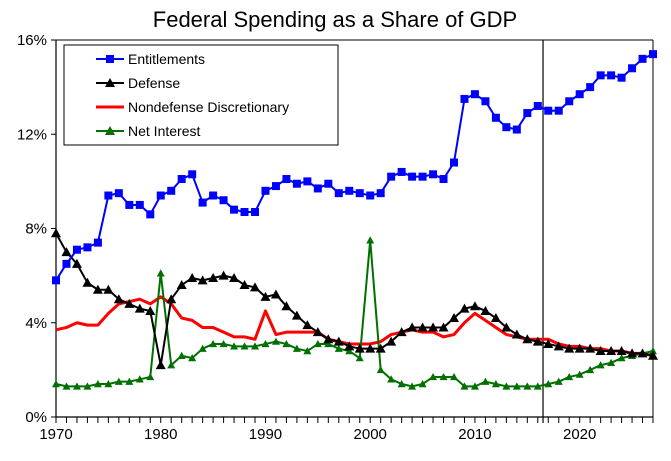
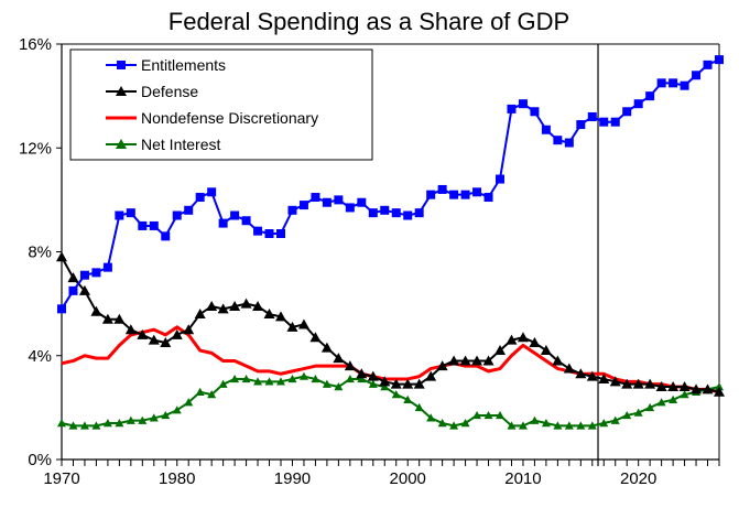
Defense/1980: 2.2% -> 4.8%
Net Interest/1980: 6.1% -> 1.9%
Nondefense Discretionary/1990: 4.5% -> 3.4%
Net Interest/2000: 7.5% -> 2.3%
